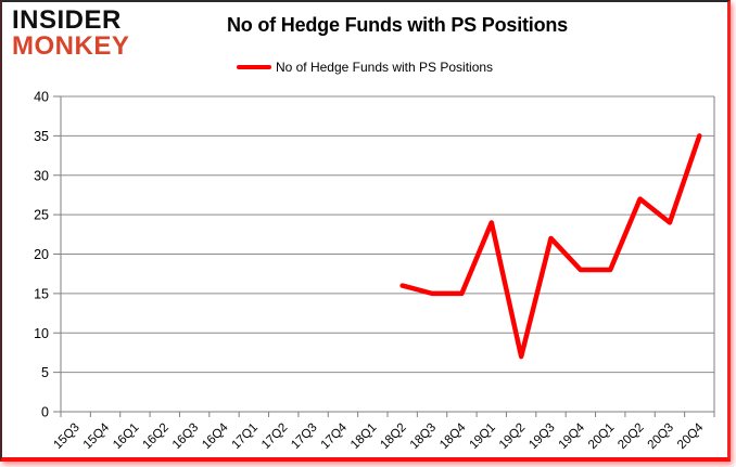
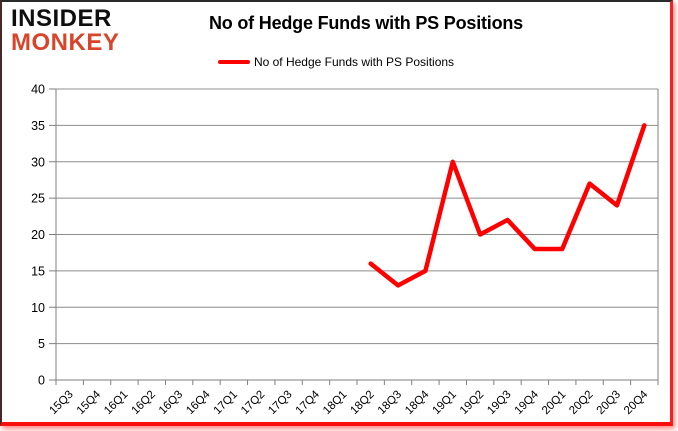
18Q3: 15 -> 13
19Q1: 24 -> 30
19Q2: 7 -> 20
